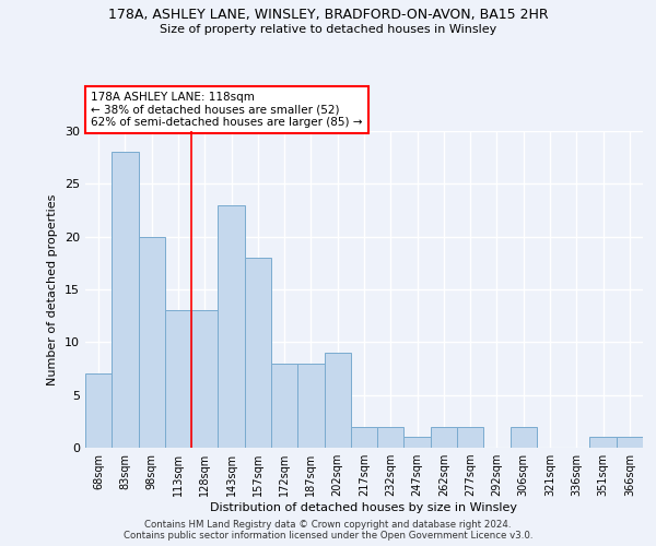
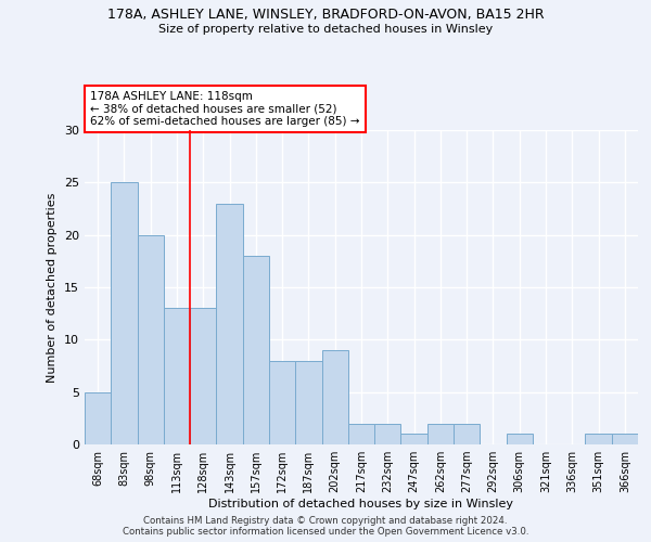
68sqm: 7 -> 5
83sqm: 28 -> 25
306sqm: 2 -> 1
